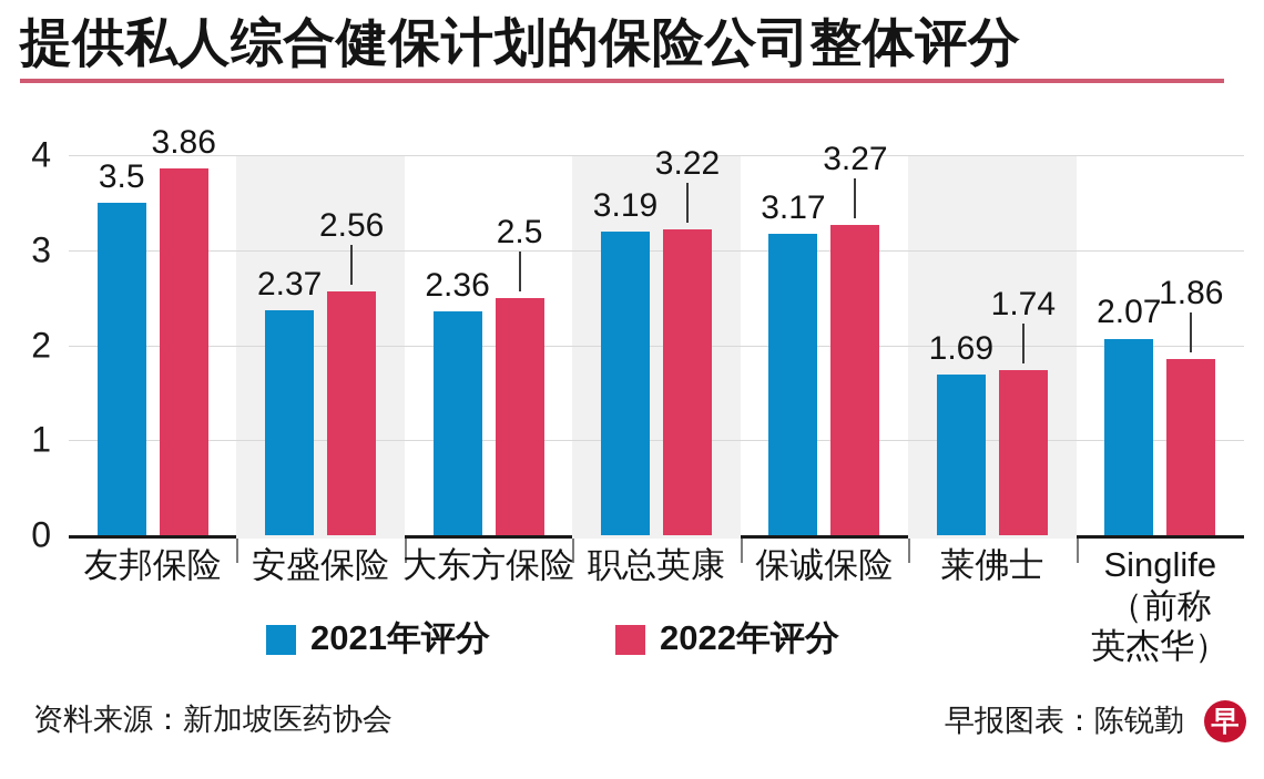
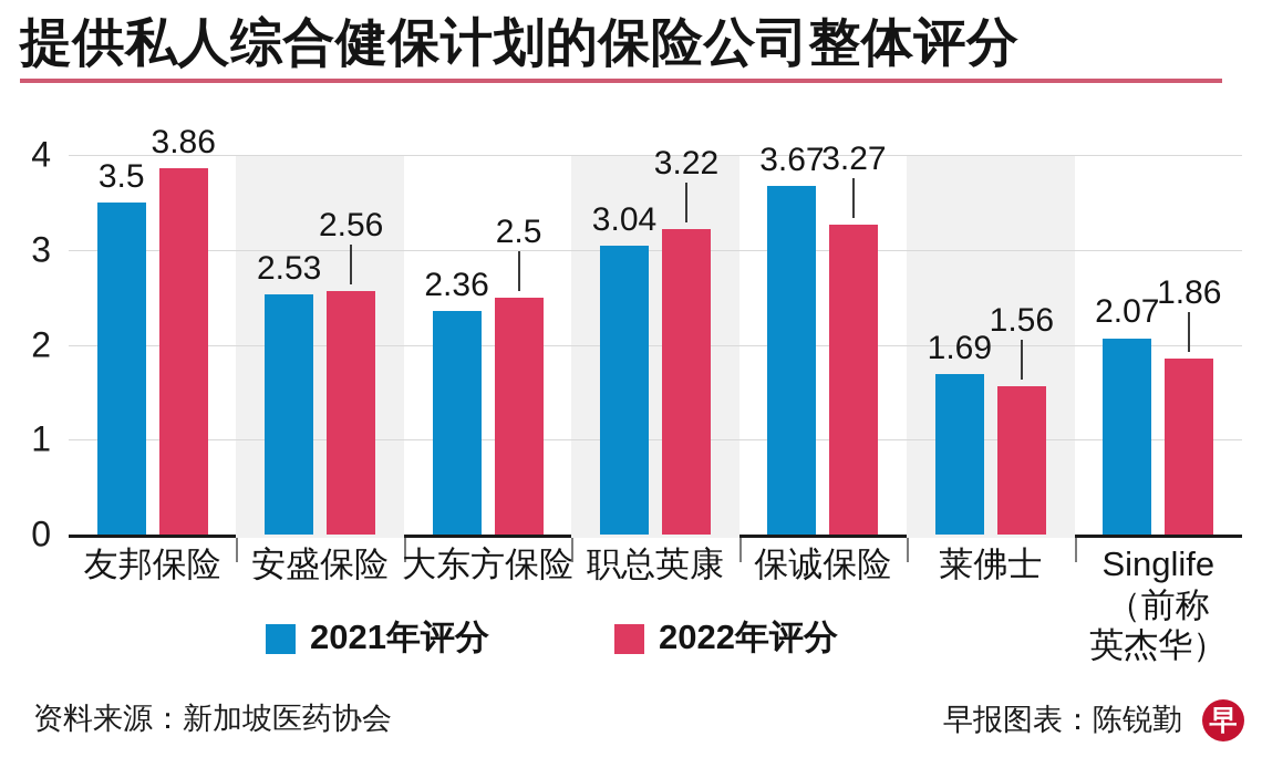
2021年评分/安盛保险: 2.37 -> 2.53
2021年评分/职总英康: 3.19 -> 3.04
2021年评分/保诚保险: 3.17 -> 3.67
2022年评分/莱佛士: 1.74 -> 1.56
